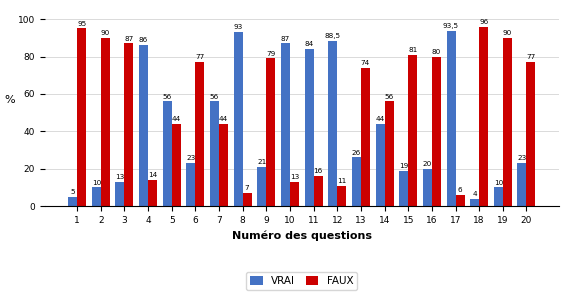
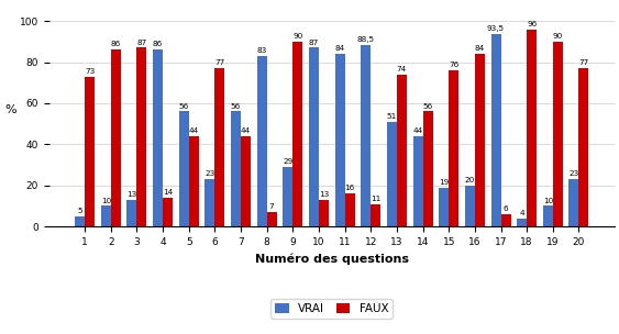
FAUX/1: 95 -> 73
FAUX/2: 90 -> 86
VRAI/8: 93 -> 83
VRAI/9: 21 -> 29
FAUX/9: 79 -> 90
VRAI/13: 26 -> 51
FAUX/15: 81 -> 76
FAUX/16: 80 -> 84
